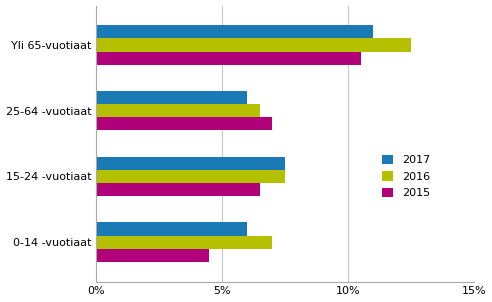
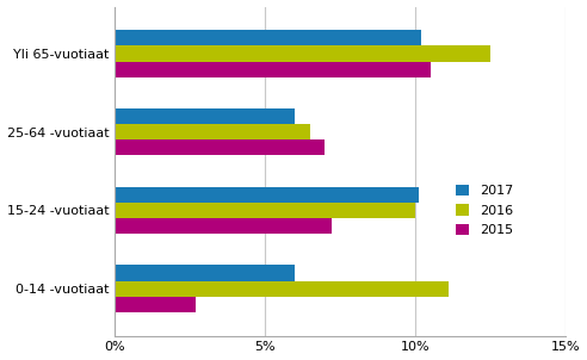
2017/Yli 65-vuotiaat: 11.0% -> 10.2%
2017/15-24 -vuotiaat: 7.5% -> 10.1%
2016/15-24 -vuotiaat: 7.5% -> 10.0%
2015/15-24 -vuotiaat: 6.5% -> 7.2%
2016/0-14 -vuotiaat: 7.0% -> 11.1%
2015/0-14 -vuotiaat: 4.5% -> 2.7%
